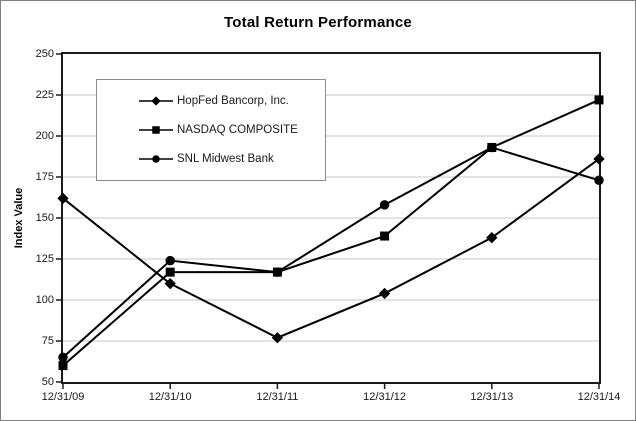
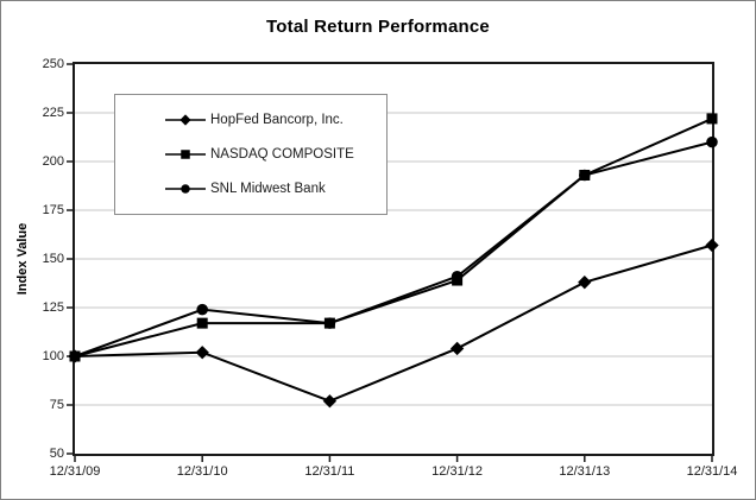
HopFed Bancorp, Inc./12/31/09: 162 -> 100
NASDAQ COMPOSITE/12/31/09: 60 -> 100
SNL Midwest Bank/12/31/09: 65 -> 100
HopFed Bancorp, Inc./12/31/10: 110 -> 102
SNL Midwest Bank/12/31/12: 158 -> 141
HopFed Bancorp, Inc./12/31/14: 186 -> 157
SNL Midwest Bank/12/31/14: 173 -> 210
